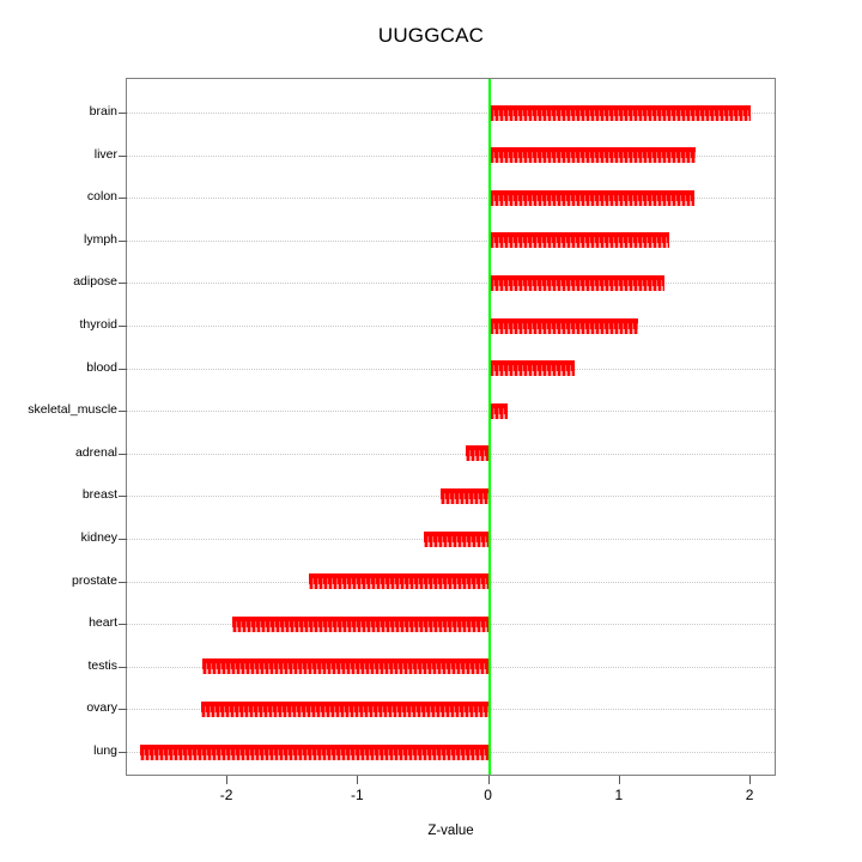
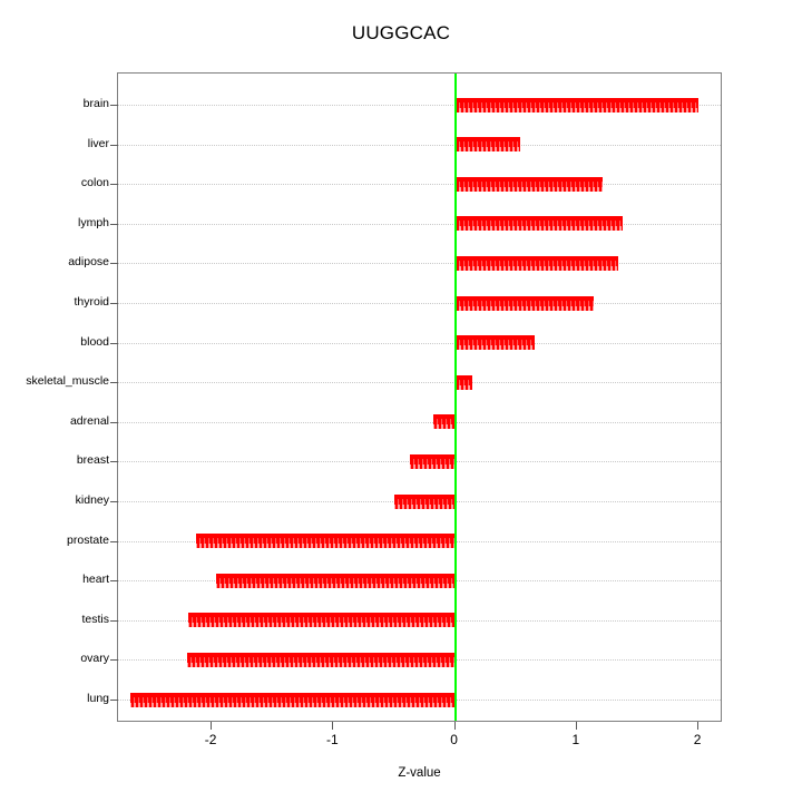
liver: 1.58 -> 0.53
colon: 1.57 -> 1.21
prostate: -1.38 -> -2.13
